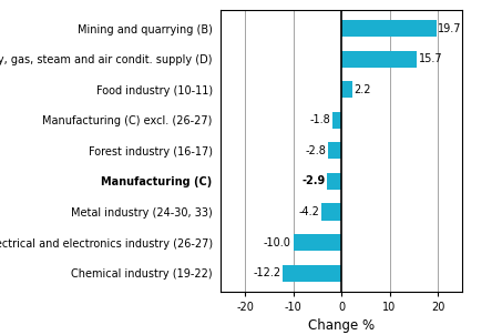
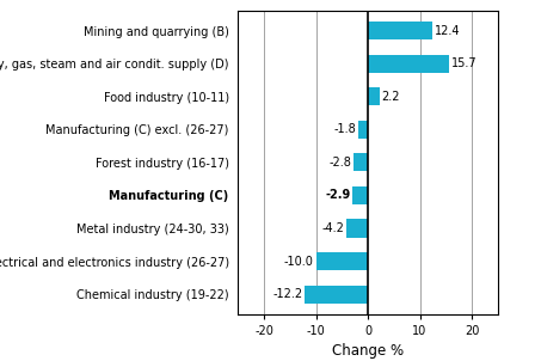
Mining and quarrying (B): 19.7 -> 12.4
